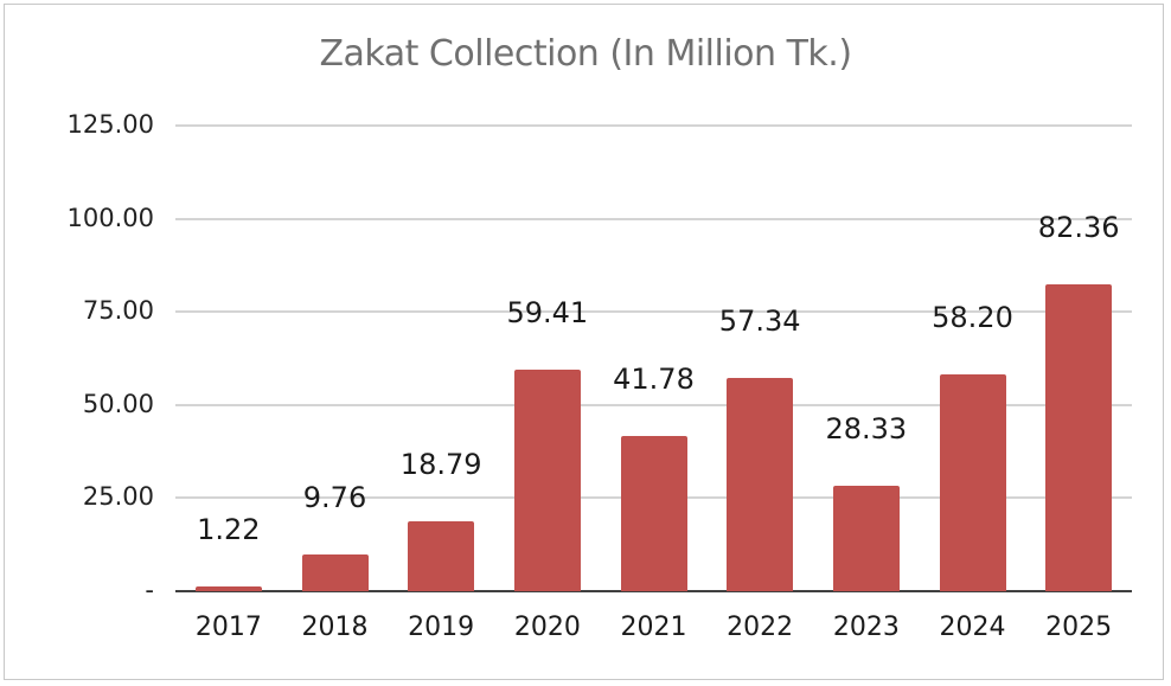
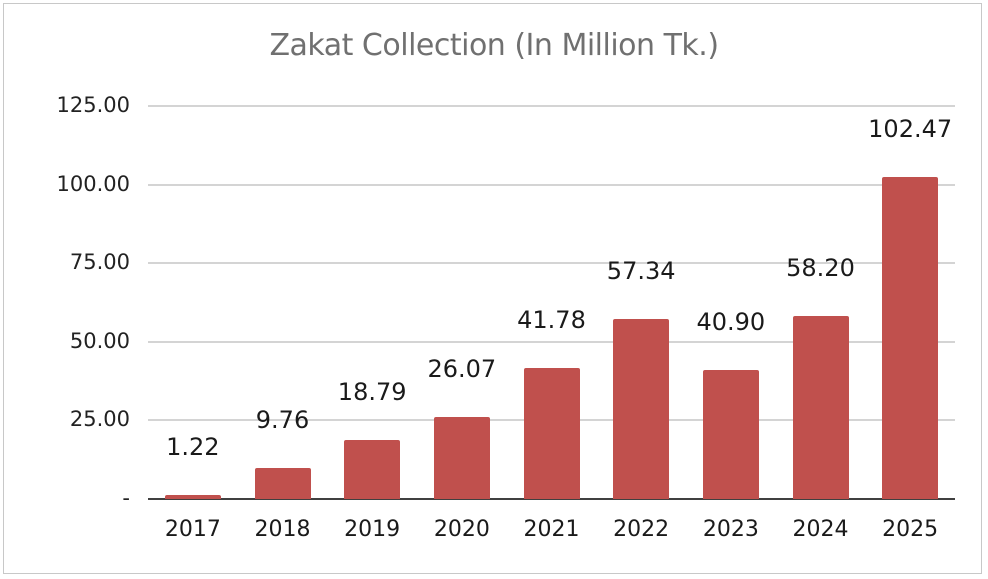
2020: 59.41 -> 26.07
2023: 28.33 -> 40.90
2025: 82.36 -> 102.47
